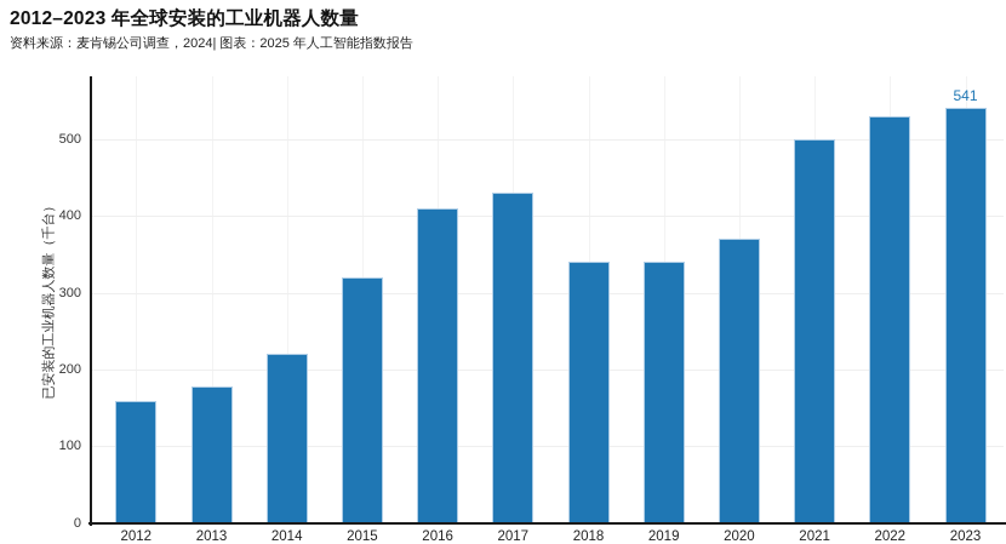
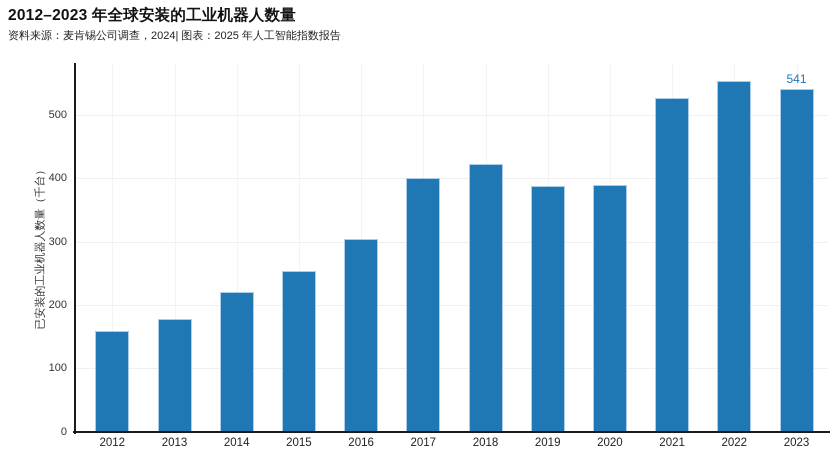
2015: 320 -> 250
2016: 410 -> 300
2017: 430 -> 400
2018: 340 -> 420
2019: 340 -> 390
2020: 370 -> 390
2021: 500 -> 530
2022: 530 -> 550
